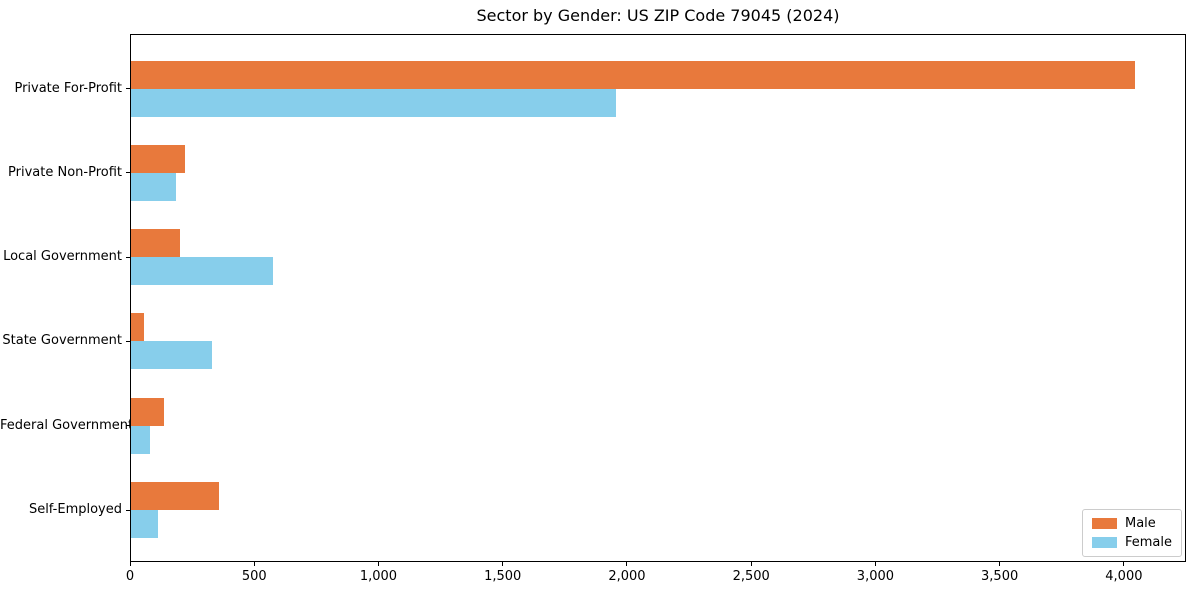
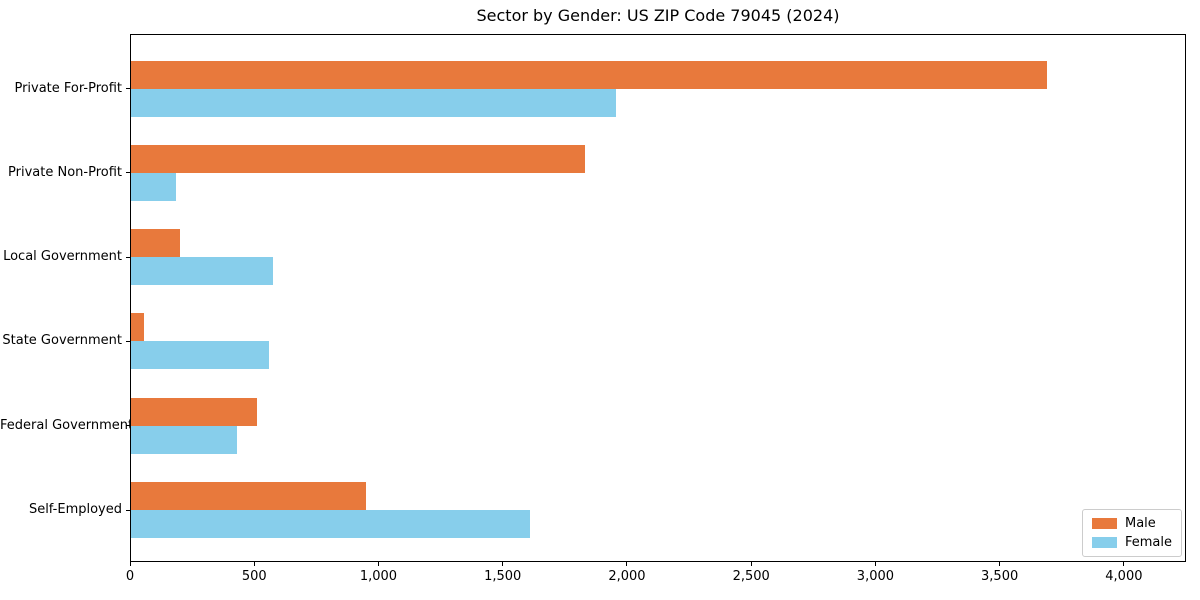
Male/Private For-Profit: 4040 -> 3690
Male/Private Non-Profit: 220 -> 1830
Female/State Government: 330 -> 560
Male/Federal Government: 140 -> 510
Female/Federal Government: 80 -> 430
Male/Self-Employed: 360 -> 950
Female/Self-Employed: 110 -> 1610
